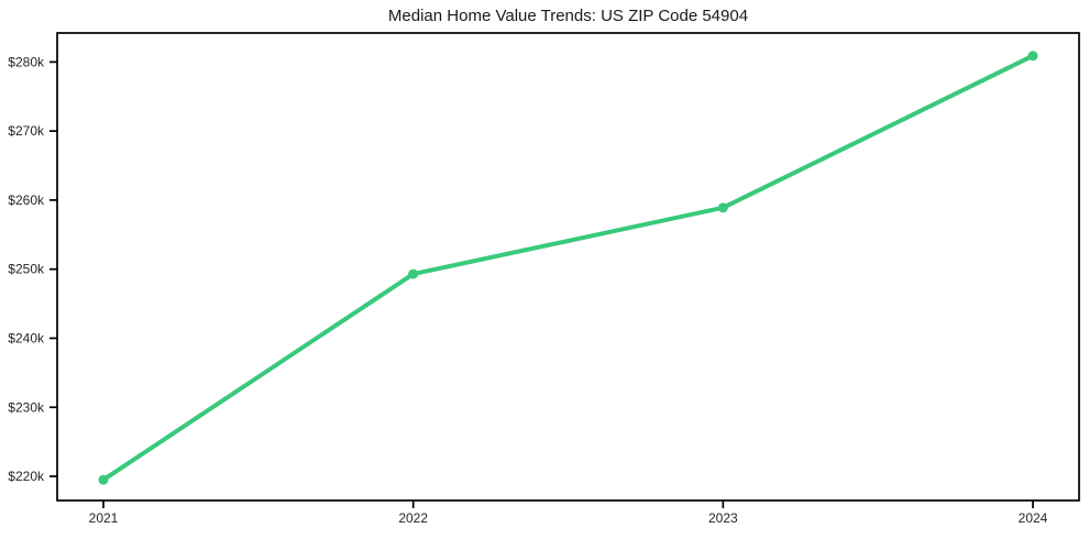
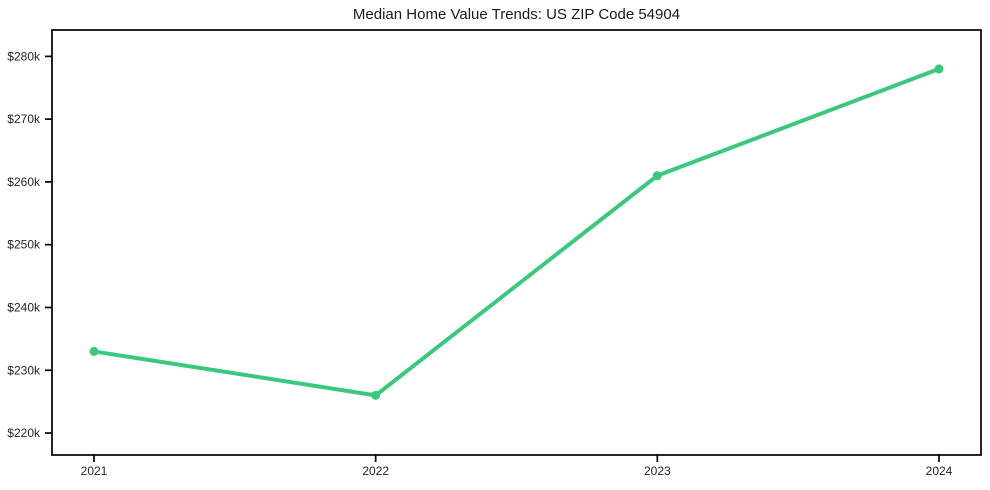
2021: $220k -> $233k
2022: $249k -> $226k
2023: $259k -> $261k
2024: $281k -> $278k
